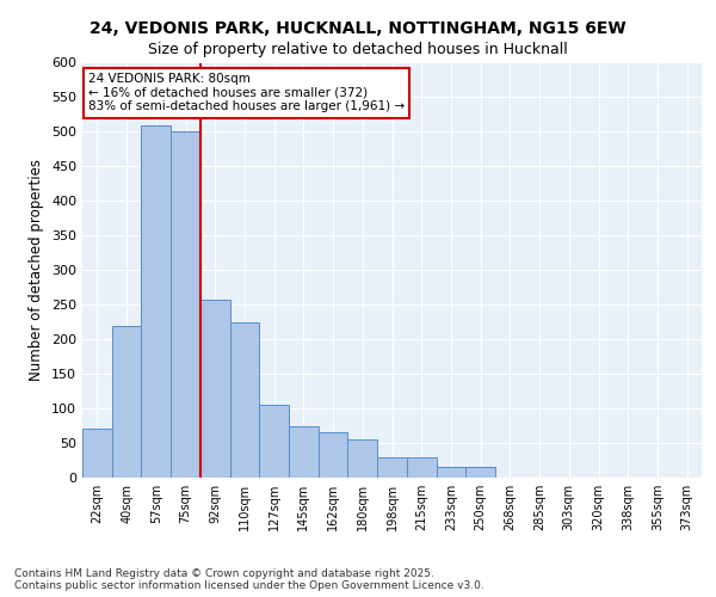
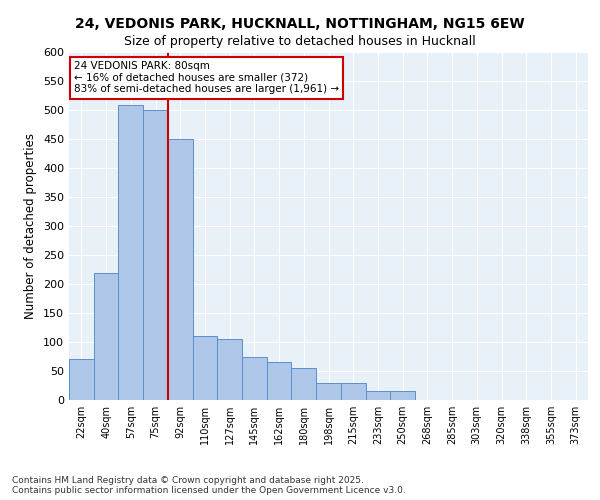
92sqm: 258 -> 450
110sqm: 224 -> 110
